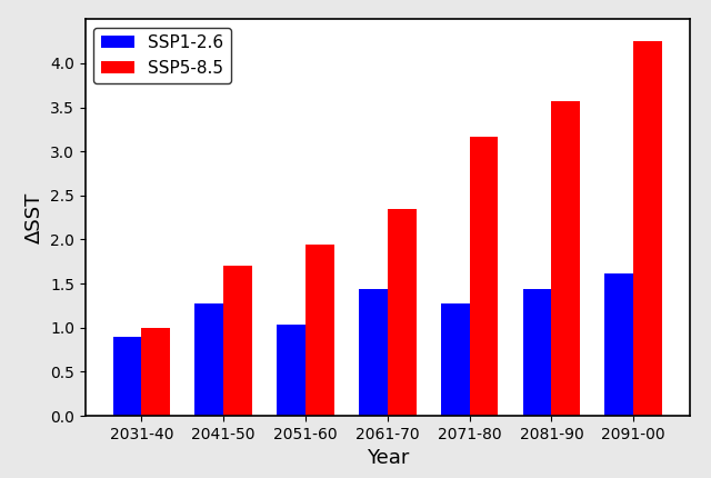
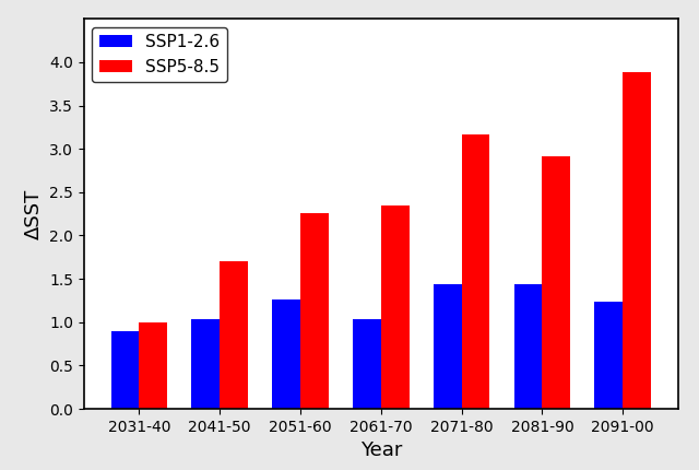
SSP1-2.6/2041-50: 1.28 -> 1.04
SSP1-2.6/2051-60: 1.03 -> 1.26
SSP5-8.5/2051-60: 1.94 -> 2.26
SSP1-2.6/2061-70: 1.44 -> 1.04
SSP1-2.6/2071-80: 1.28 -> 1.44
SSP5-8.5/2081-90: 3.57 -> 2.92
SSP1-2.6/2091-00: 1.61 -> 1.24
SSP5-8.5/2091-00: 4.25 -> 3.88
